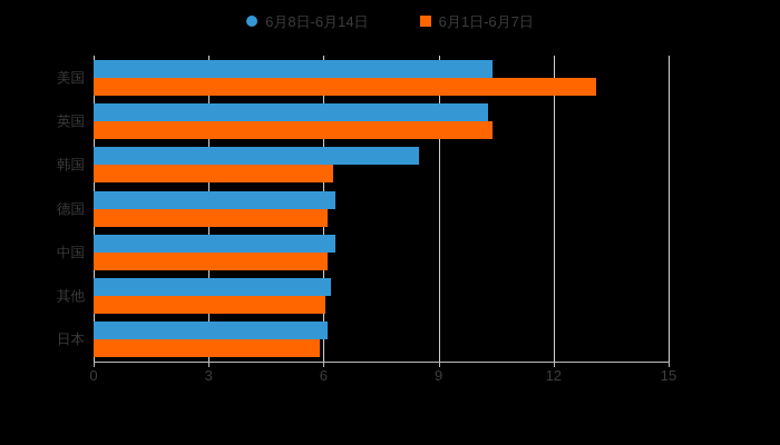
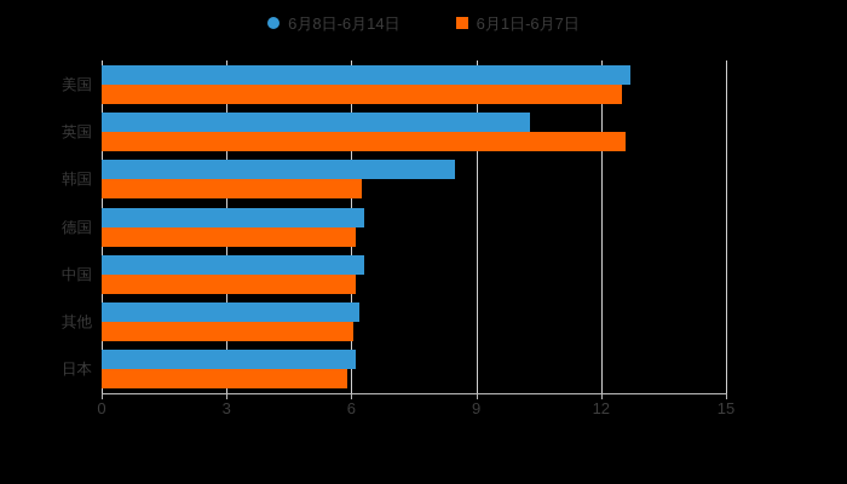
6月8日-6月14日/美国: 10.4 -> 12.7
6月1日-6月7日/美国: 13.1 -> 12.5
6月1日-6月7日/英国: 10.4 -> 12.6
